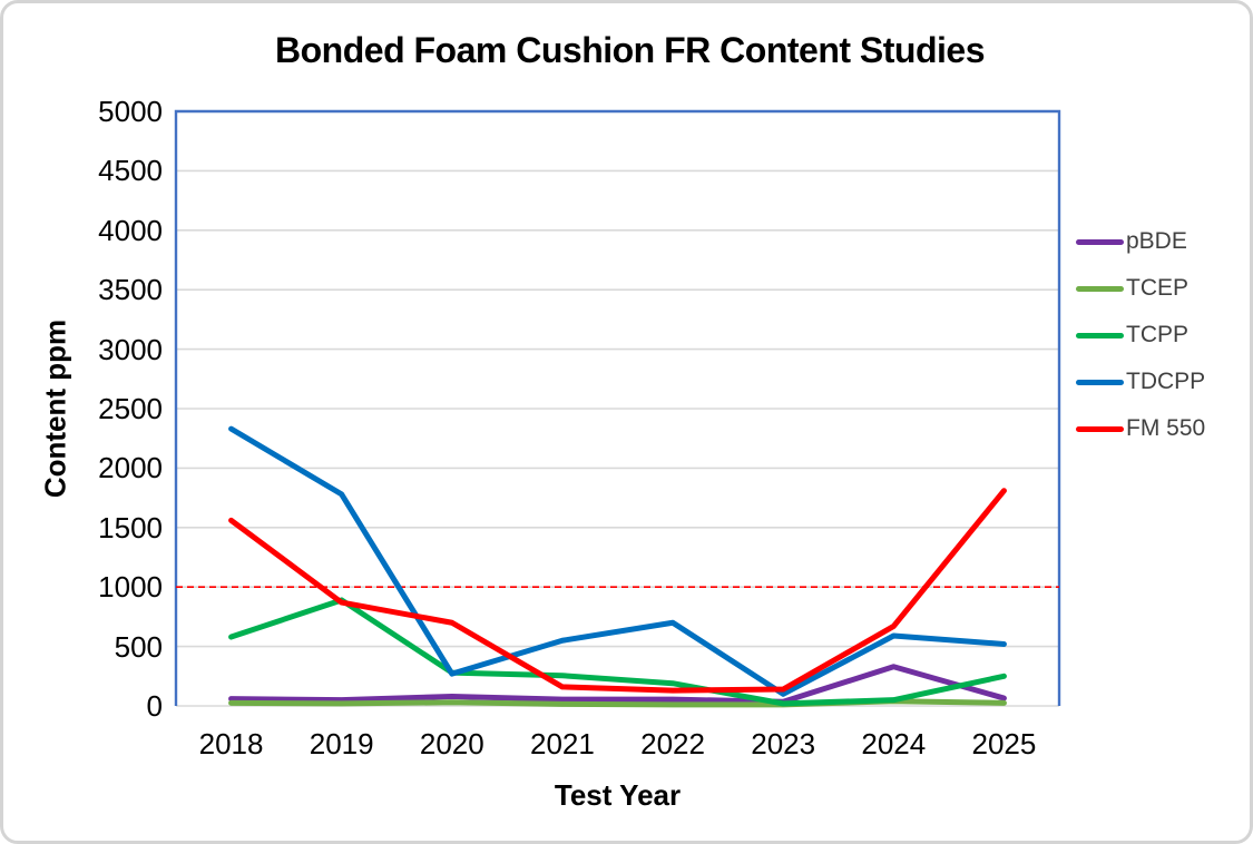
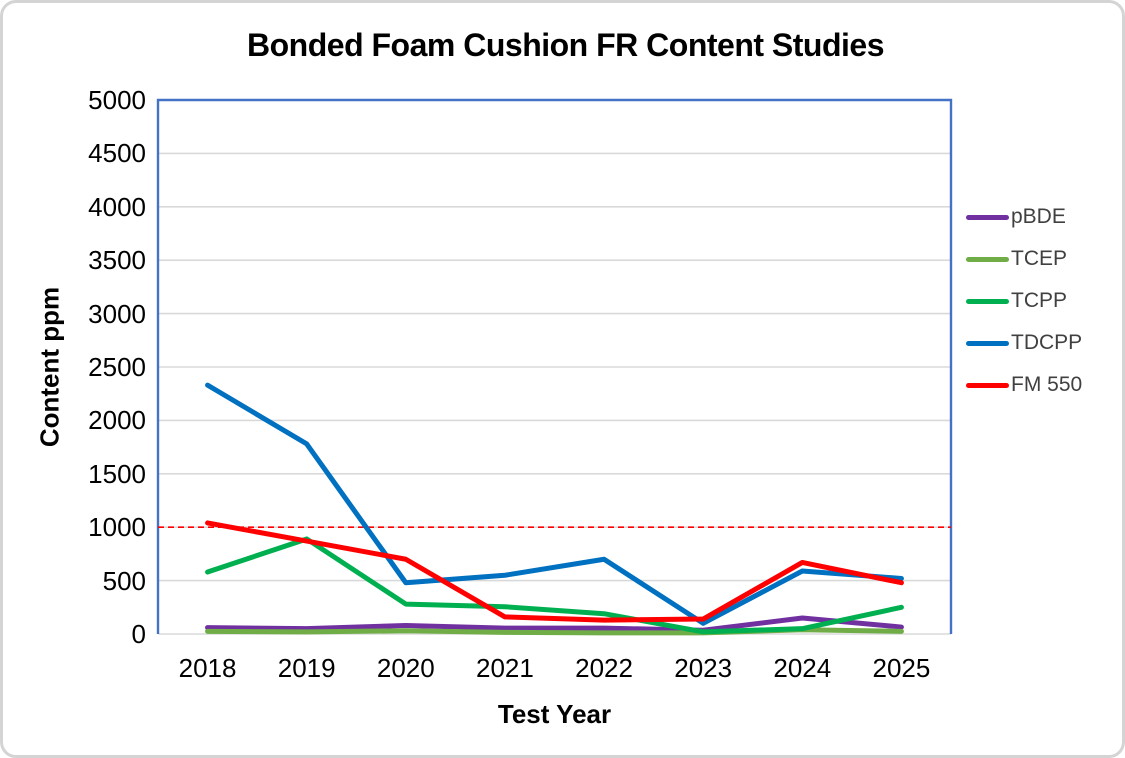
FM 550/2018: 1560 -> 1040
TDCPP/2020: 270 -> 480
pBDE/2024: 330 -> 150
FM 550/2025: 1810 -> 480
